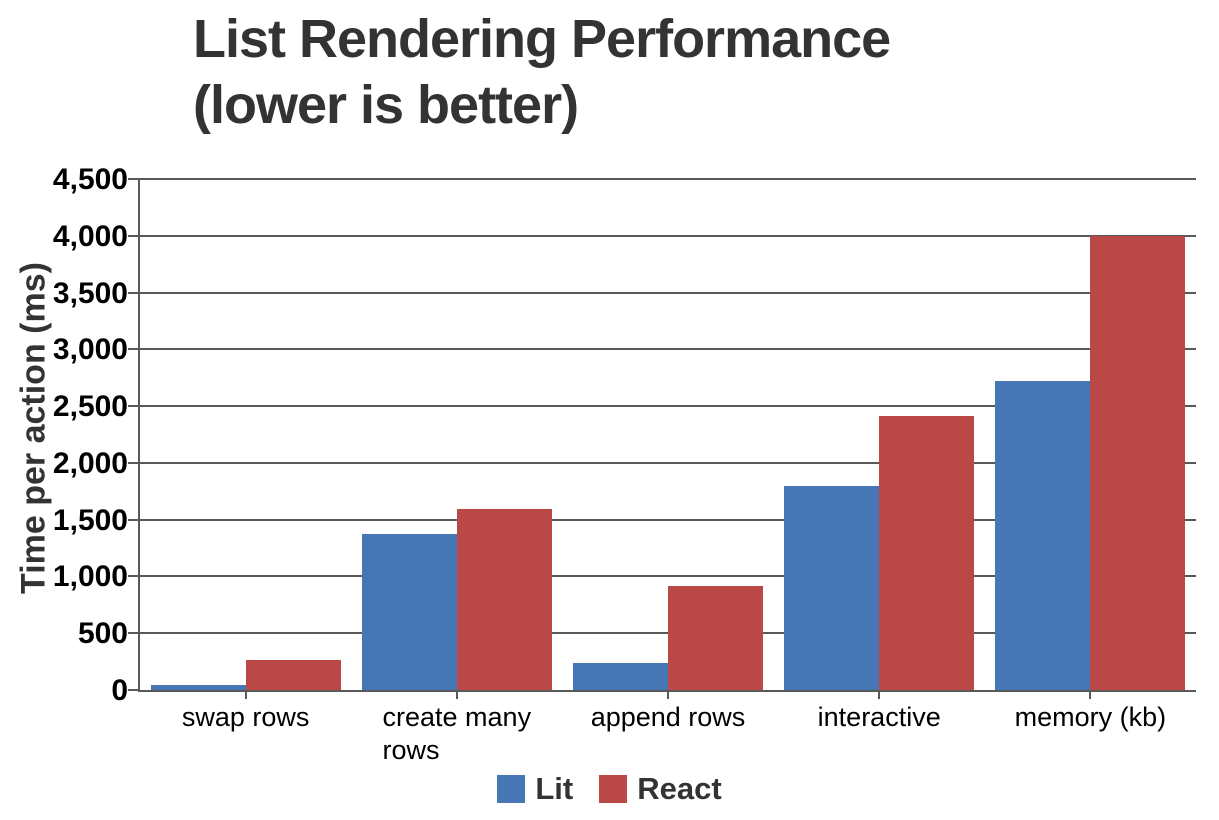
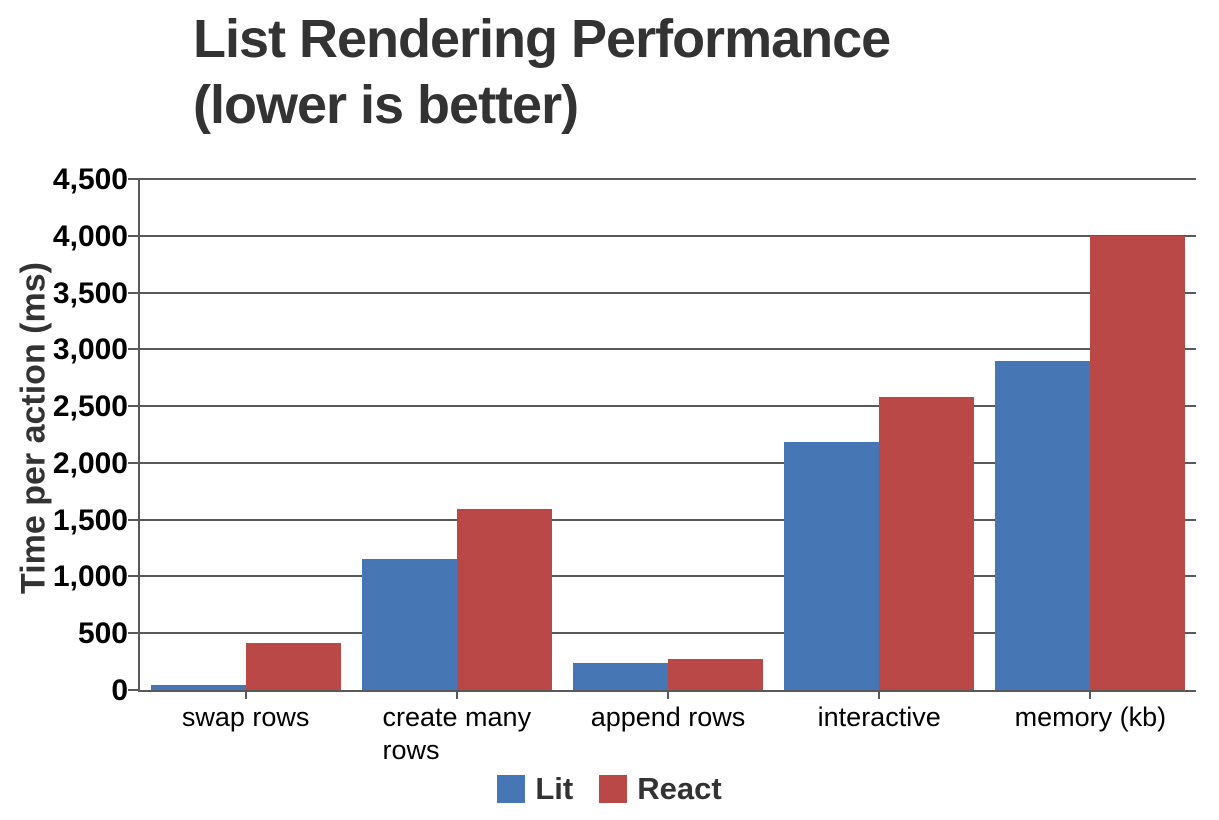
React/swap rows: 260 -> 410
Lit/create many rows: 1370 -> 1150
React/append rows: 920 -> 280
Lit/interactive: 1800 -> 2180
React/interactive: 2410 -> 2580
Lit/memory (kb): 2720 -> 2900
